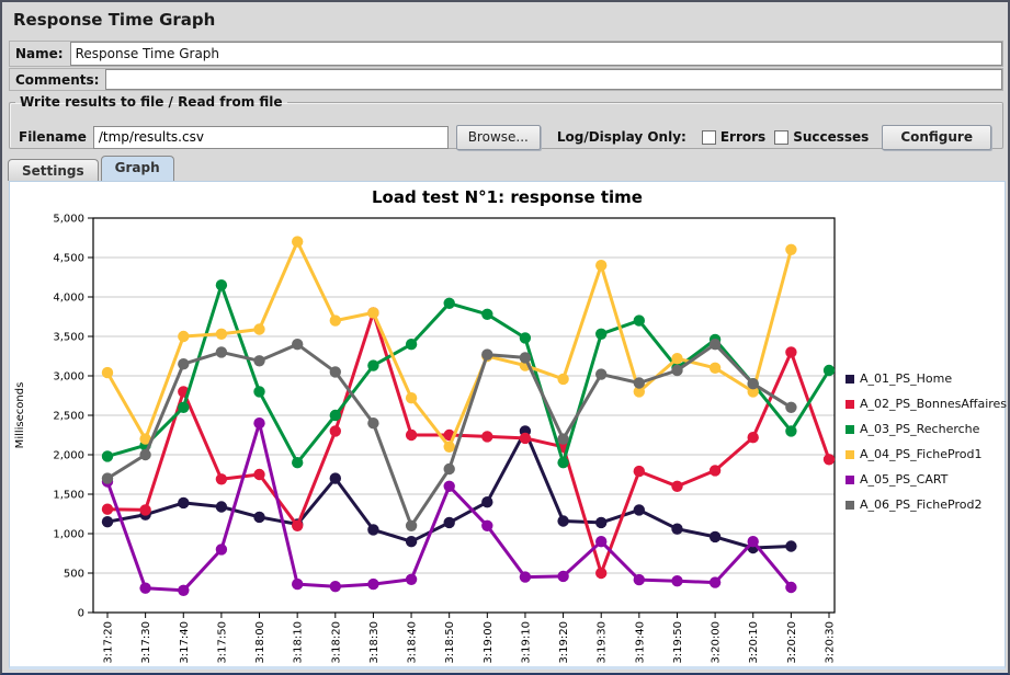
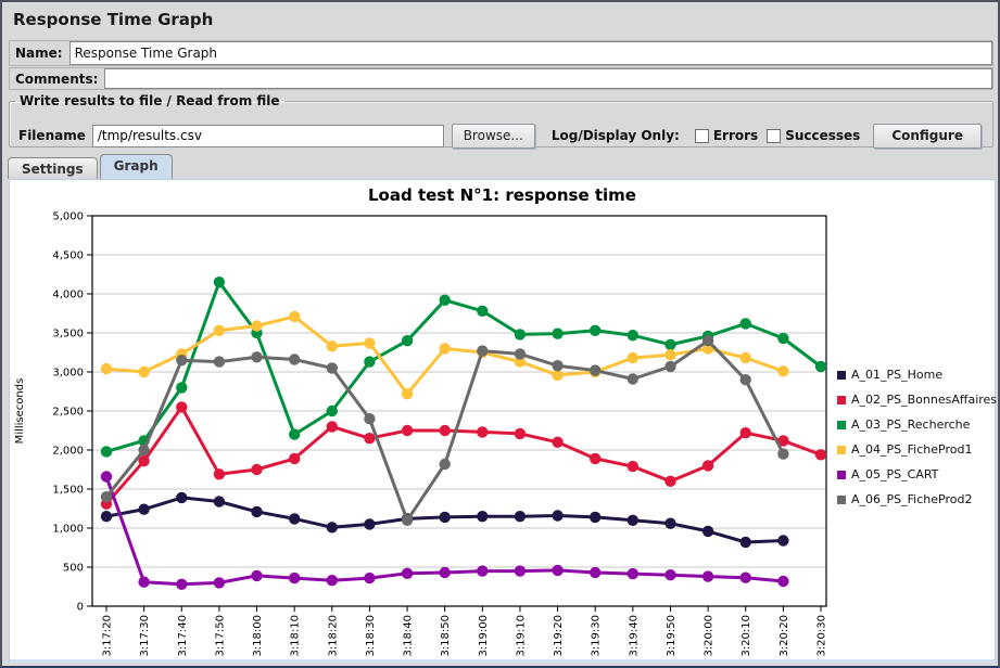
A_06_PS_FicheProd2/23:17:20: 1700 -> 1400
A_02_PS_BonnesAffaires/23:17:30: 1300 -> 1900
A_04_PS_FicheProd1/23:17:30: 2200 -> 3000
A_02_PS_BonnesAffaires/23:17:40: 2800 -> 2600
A_03_PS_Recherche/23:17:40: 2600 -> 2800
A_04_PS_FicheProd1/23:17:40: 3500 -> 3200
A_05_PS_CART/23:17:50: 800 -> 300
A_06_PS_FicheProd2/23:17:50: 3300 -> 3100
A_03_PS_Recherche/23:18:00: 2800 -> 3500
A_05_PS_CART/23:18:00: 2400 -> 400
A_02_PS_BonnesAffaires/23:18:10: 1100 -> 1900
A_03_PS_Recherche/23:18:10: 1900 -> 2200
A_04_PS_FicheProd1/23:18:10: 4700 -> 3700
A_06_PS_FicheProd2/23:18:10: 3400 -> 3200
A_01_PS_Home/23:18:20: 1700 -> 1000
A_04_PS_FicheProd1/23:18:20: 3700 -> 3300
A_02_PS_BonnesAffaires/23:18:30: 3800 -> 2200
A_04_PS_FicheProd1/23:18:30: 3800 -> 3400
A_01_PS_Home/23:18:40: 900 -> 1100
A_04_PS_FicheProd1/23:18:50: 2100 -> 3300
A_05_PS_CART/23:18:50: 1600 -> 400
A_01_PS_Home/23:19:00: 1400 -> 1200
A_05_PS_CART/23:19:00: 1100 -> 400
A_01_PS_Home/23:19:10: 2300 -> 1200
A_03_PS_Recherche/23:19:20: 1900 -> 3500
A_06_PS_FicheProd2/23:19:20: 2200 -> 3100
A_02_PS_BonnesAffaires/23:19:30: 500 -> 1900
A_04_PS_FicheProd1/23:19:30: 4400 -> 3000
A_05_PS_CART/23:19:30: 900 -> 400
A_01_PS_Home/23:19:40: 1300 -> 1100
A_03_PS_Recherche/23:19:40: 3700 -> 3500
A_04_PS_FicheProd1/23:19:40: 2800 -> 3200
A_03_PS_Recherche/23:19:50: 3100 -> 3400
A_04_PS_FicheProd1/23:20:00: 3100 -> 3300
A_03_PS_Recherche/23:20:10: 2900 -> 3600
A_04_PS_FicheProd1/23:20:10: 2800 -> 3200
A_05_PS_CART/23:20:10: 900 -> 400
A_02_PS_BonnesAffaires/23:20:20: 3300 -> 2100
A_03_PS_Recherche/23:20:20: 2300 -> 3400
A_04_PS_FicheProd1/23:20:20: 4600 -> 3000
A_06_PS_FicheProd2/23:20:20: 2600 -> 2000
